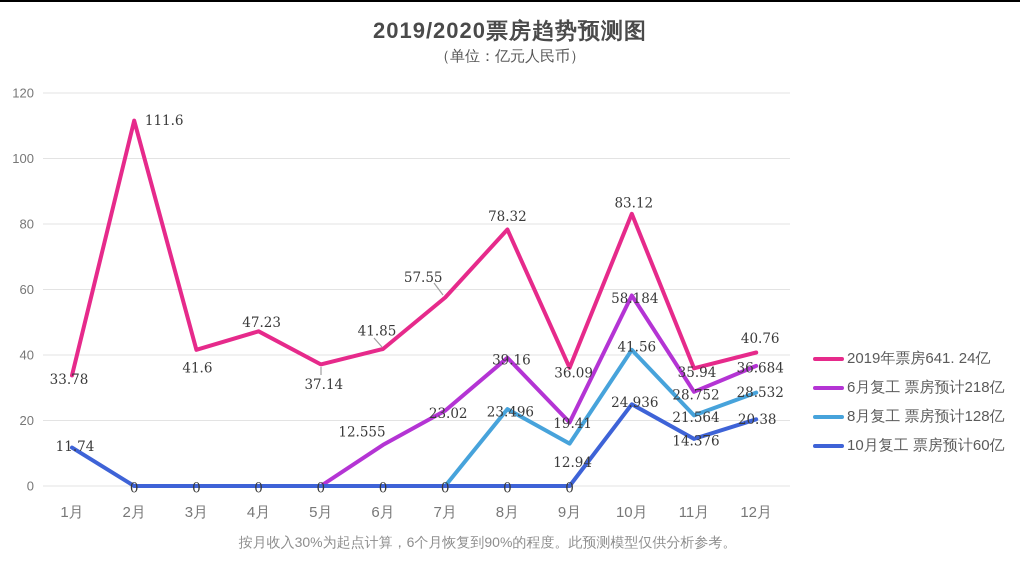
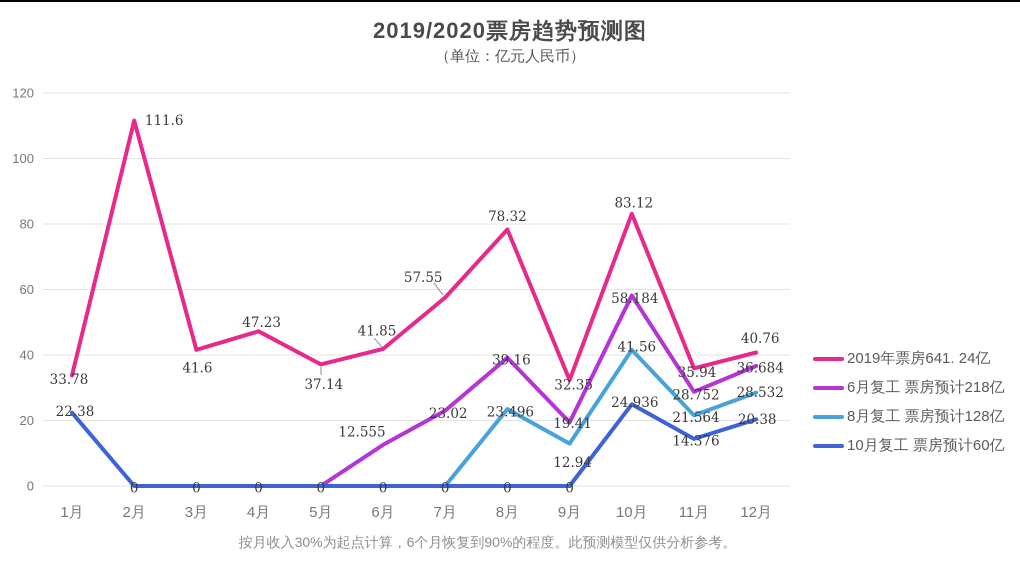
10月复工 票房预计60亿/1月: 11.74 -> 22.38
2019年票房641. 24亿/9月: 36.09 -> 32.35
